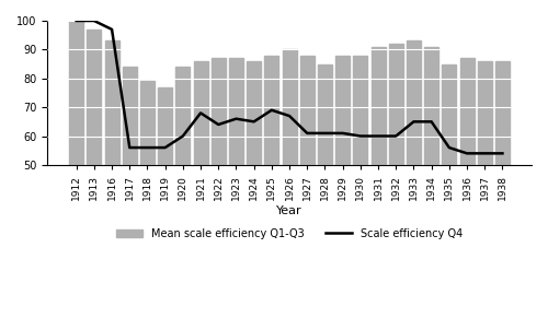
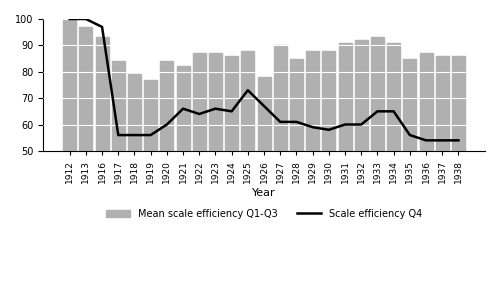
Mean scale efficiency Q1-Q3/1921: 86 -> 82
Scale efficiency Q4/1921: 68 -> 66
Scale efficiency Q4/1925: 69 -> 73
Mean scale efficiency Q1-Q3/1926: 90 -> 78
Mean scale efficiency Q1-Q3/1927: 88 -> 90
Scale efficiency Q4/1929: 61 -> 59
Scale efficiency Q4/1930: 60 -> 58
